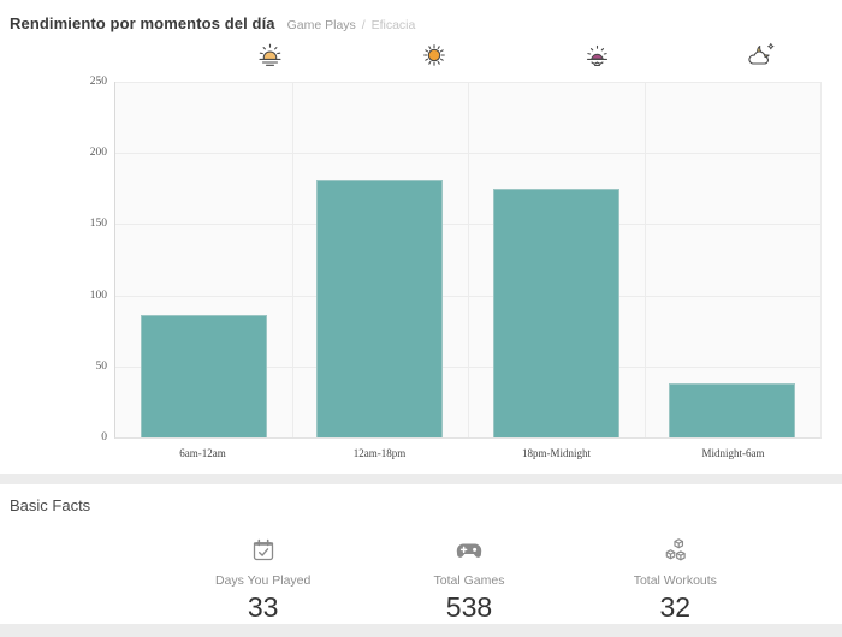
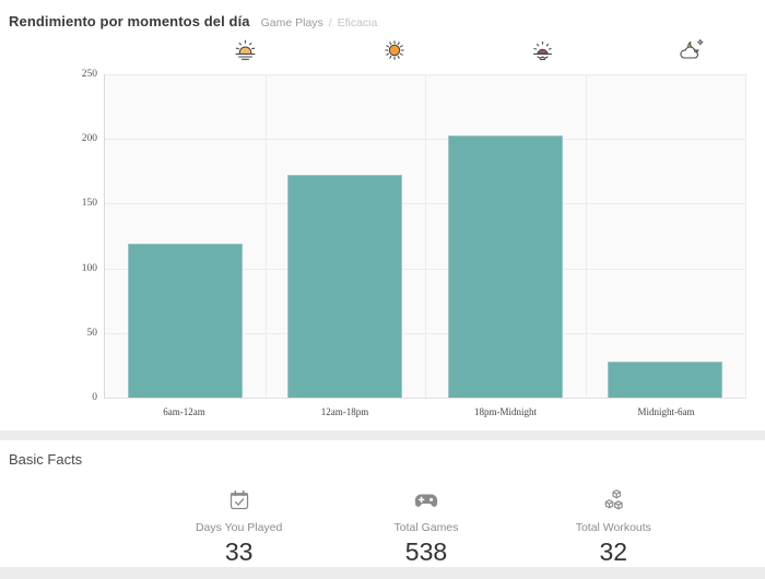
6am-12am: 86 -> 119
12am-18pm: 181 -> 172
18pm-Midnight: 175 -> 203
Midnight-6am: 38 -> 28
